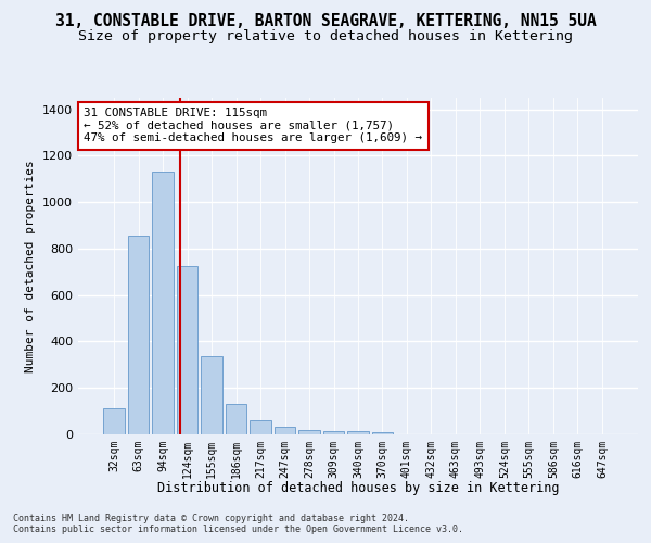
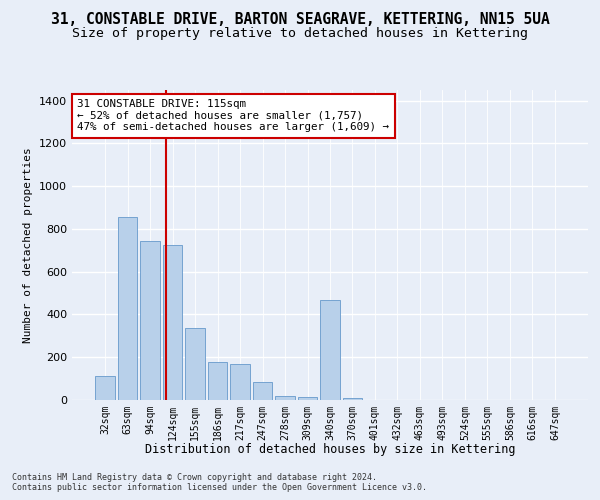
94sqm: 1130 -> 745
186sqm: 130 -> 180
217sqm: 63 -> 170
247sqm: 35 -> 85
340sqm: 14 -> 470
